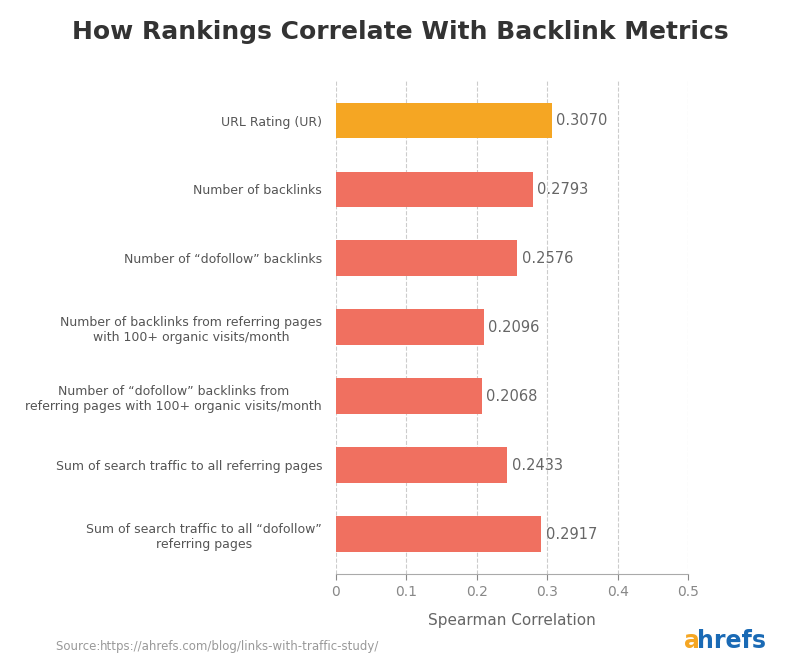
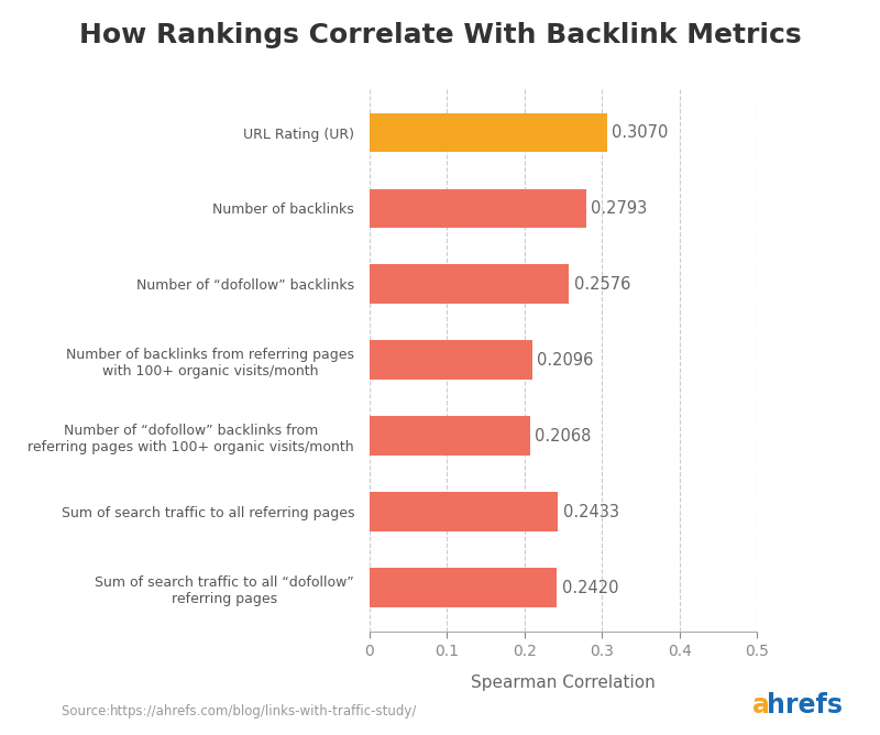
Sum of search traffic to all “dofollow” referring pages: 0.2917 -> 0.2420
